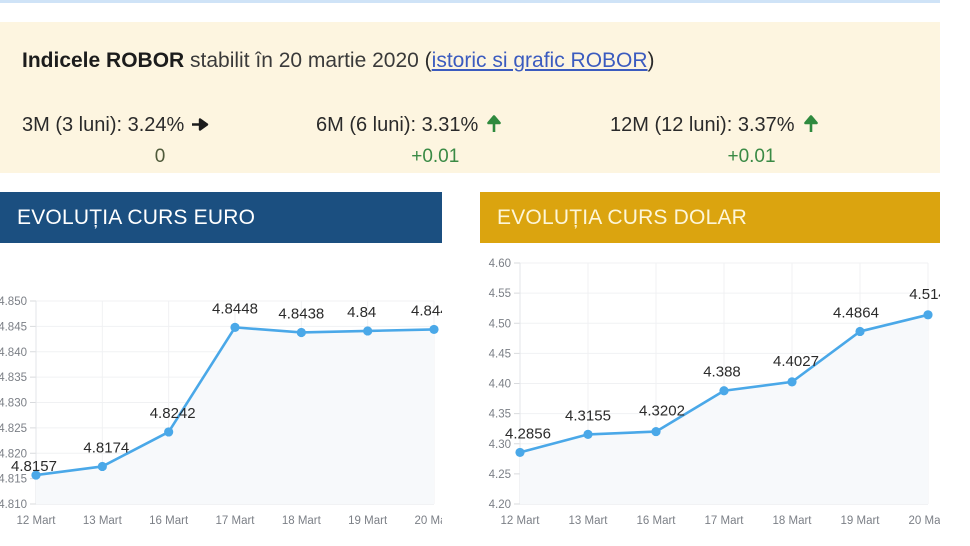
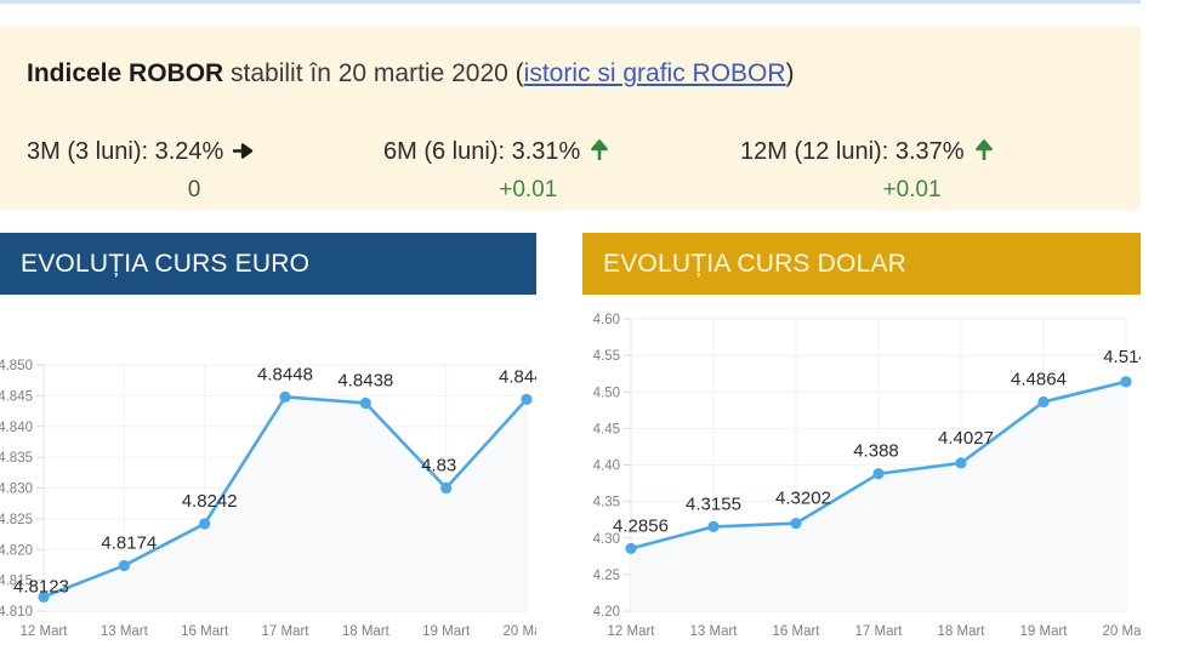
EVOLUȚIA CURS EURO/12 Mart: 4.8157 -> 4.8123
EVOLUȚIA CURS EURO/19 Mart: 4.84 -> 4.83
